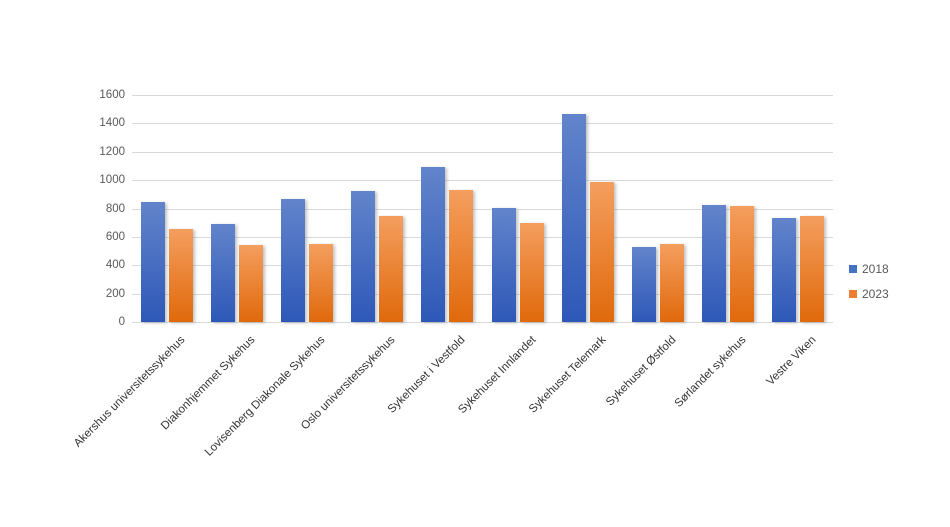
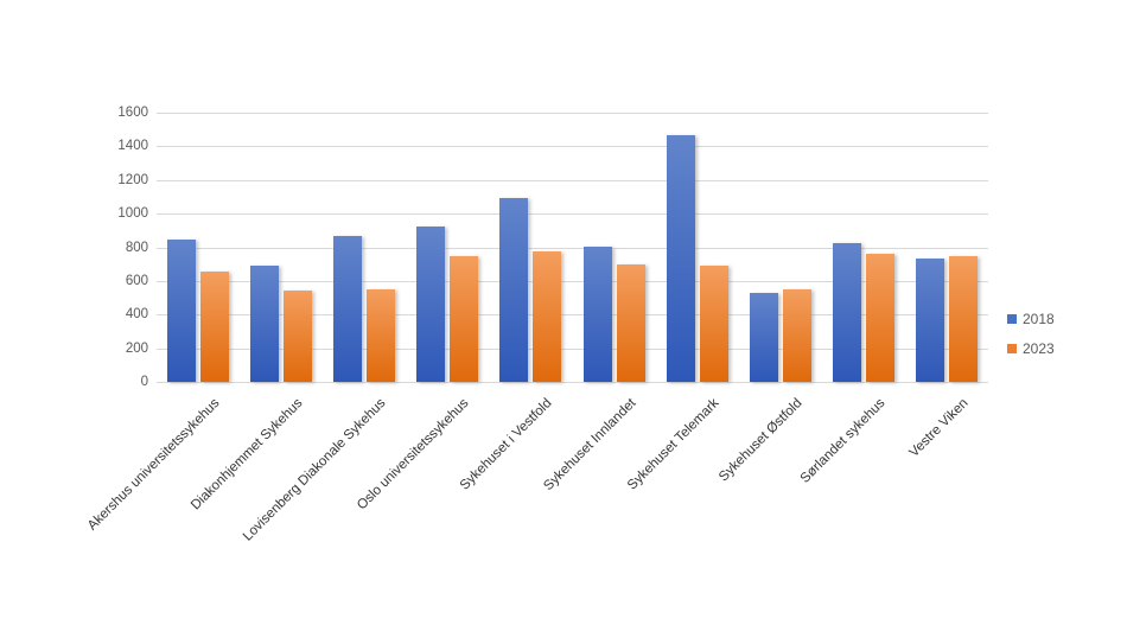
2023/Sykehuset i Vestfold: 930 -> 780
2023/Sykehuset Telemark: 990 -> 690
2023/Sørlandet sykehus: 820 -> 760
